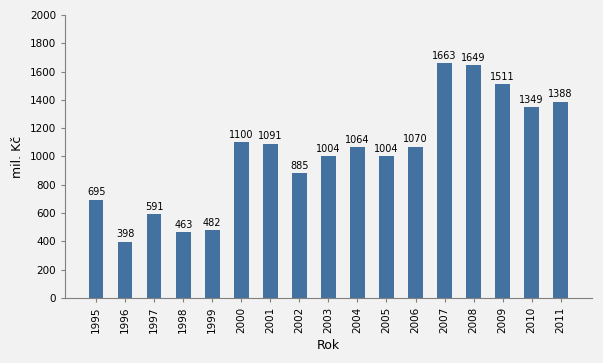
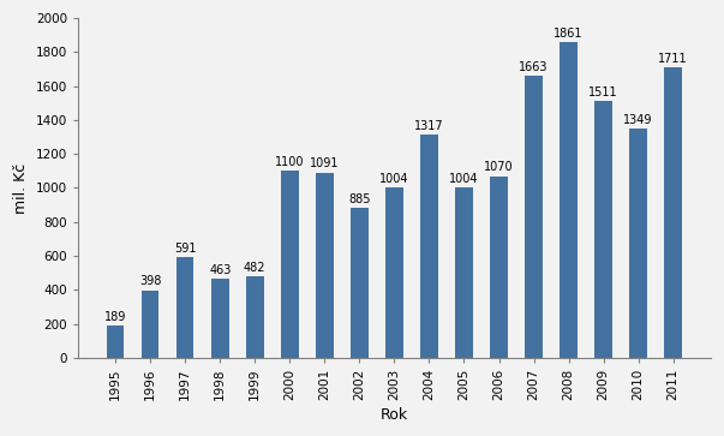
1995: 695 -> 189
2004: 1064 -> 1317
2008: 1649 -> 1861
2011: 1388 -> 1711
